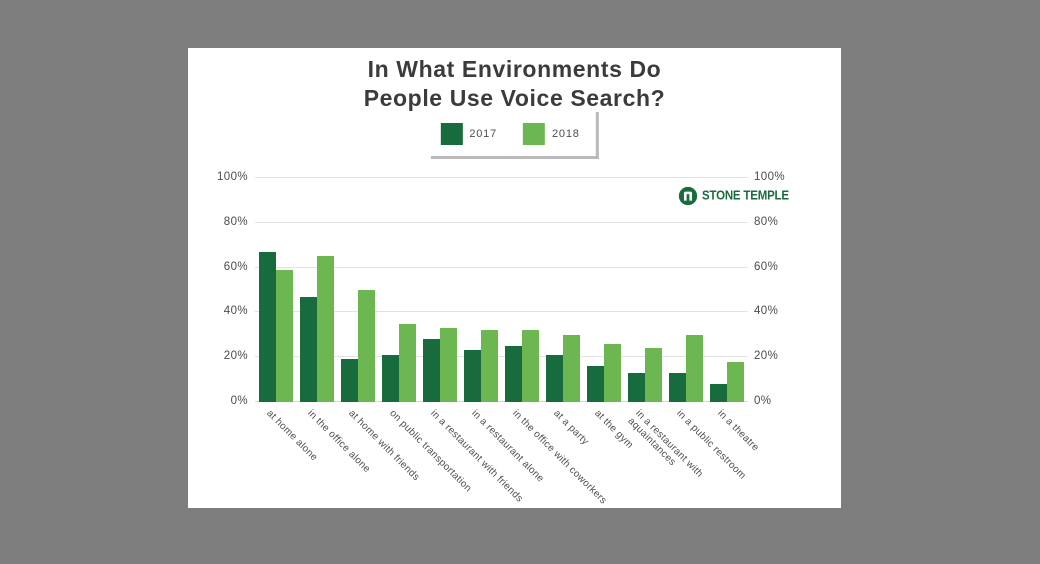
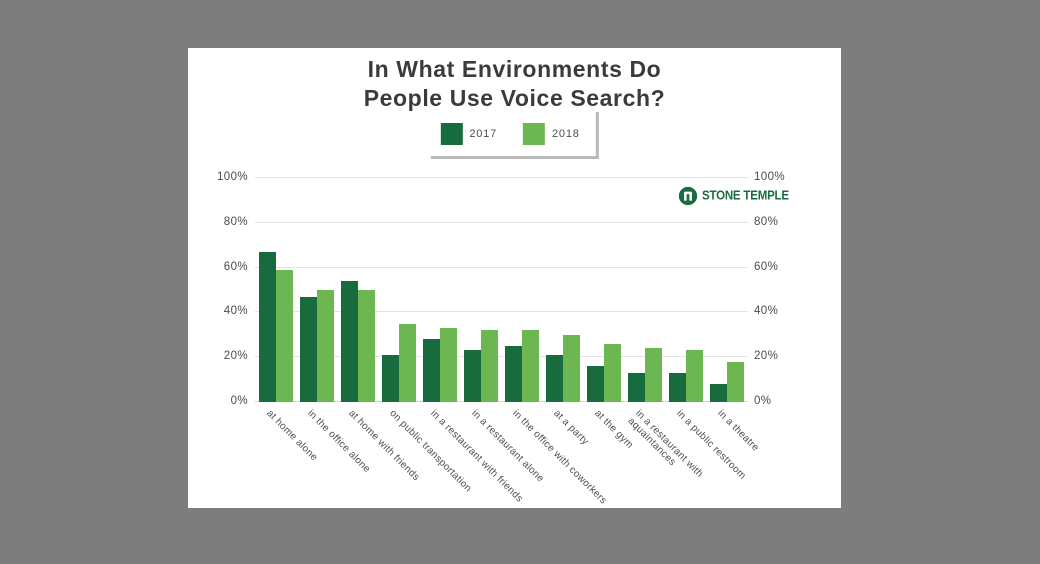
2018/in the office alone: 65% -> 50%
2017/at home with friends: 19% -> 54%
2018/in a public restroom: 30% -> 23%
